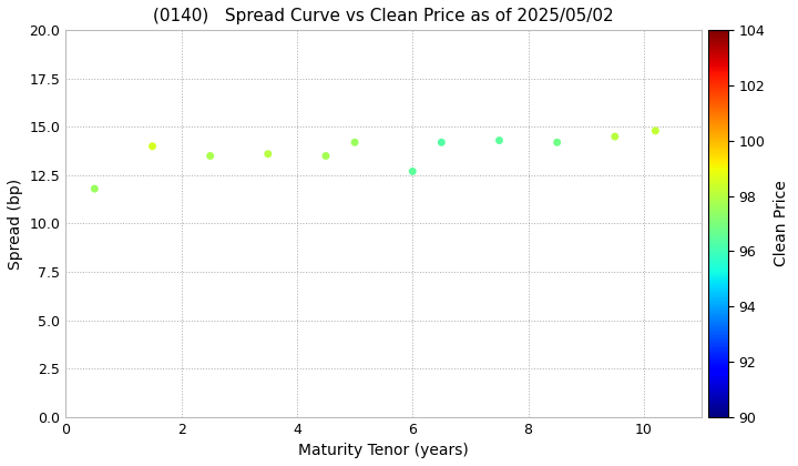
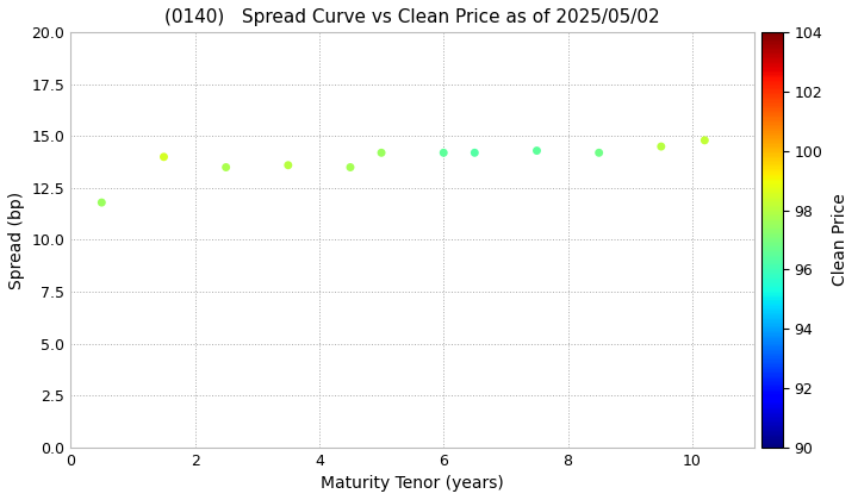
6: 12.7 -> 14.2
